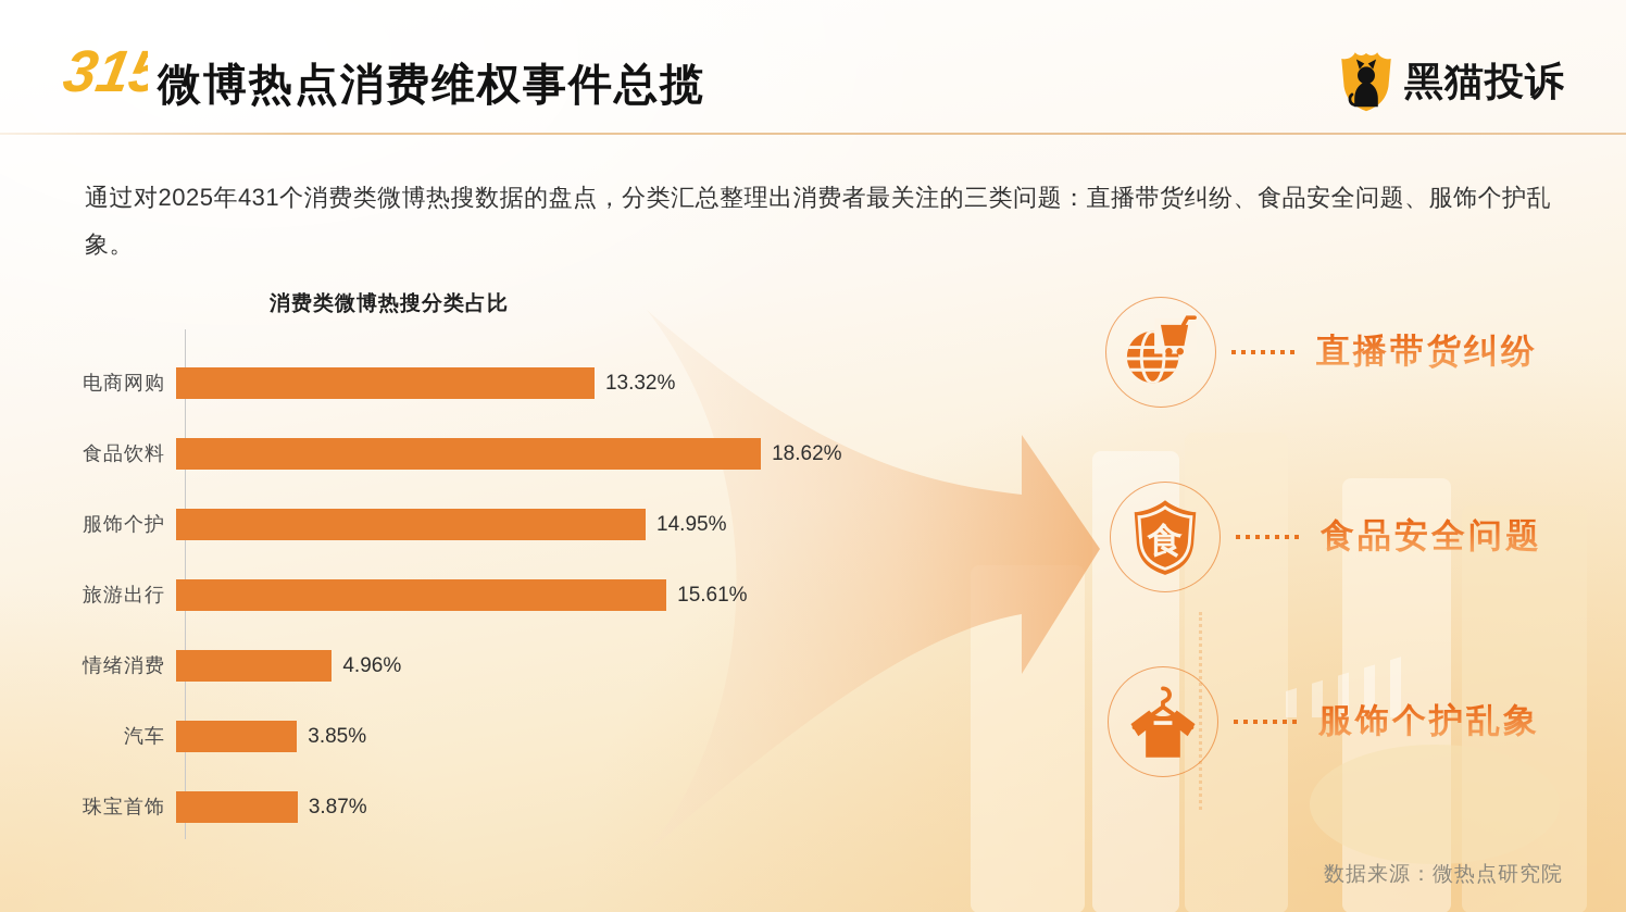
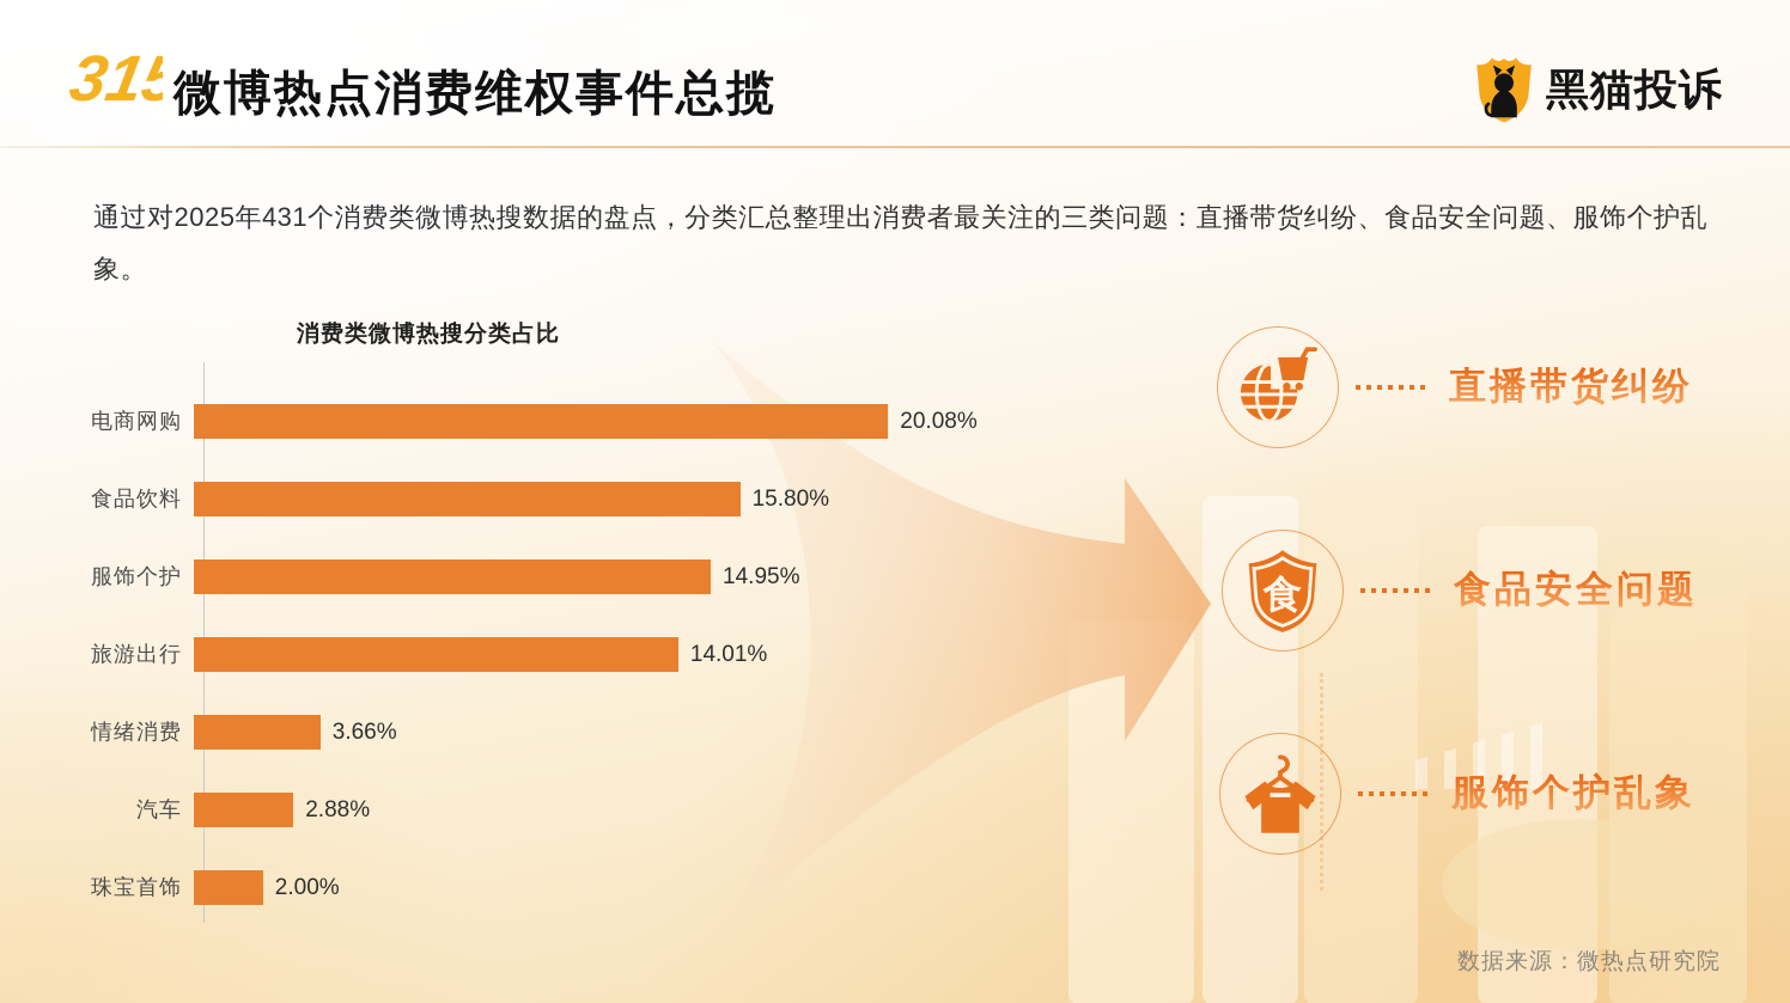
电商网购: 13.32% -> 20.08%
食品饮料: 18.62% -> 15.80%
旅游出行: 15.61% -> 14.01%
情绪消费: 4.96% -> 3.66%
汽车: 3.85% -> 2.88%
珠宝首饰: 3.87% -> 2.00%
